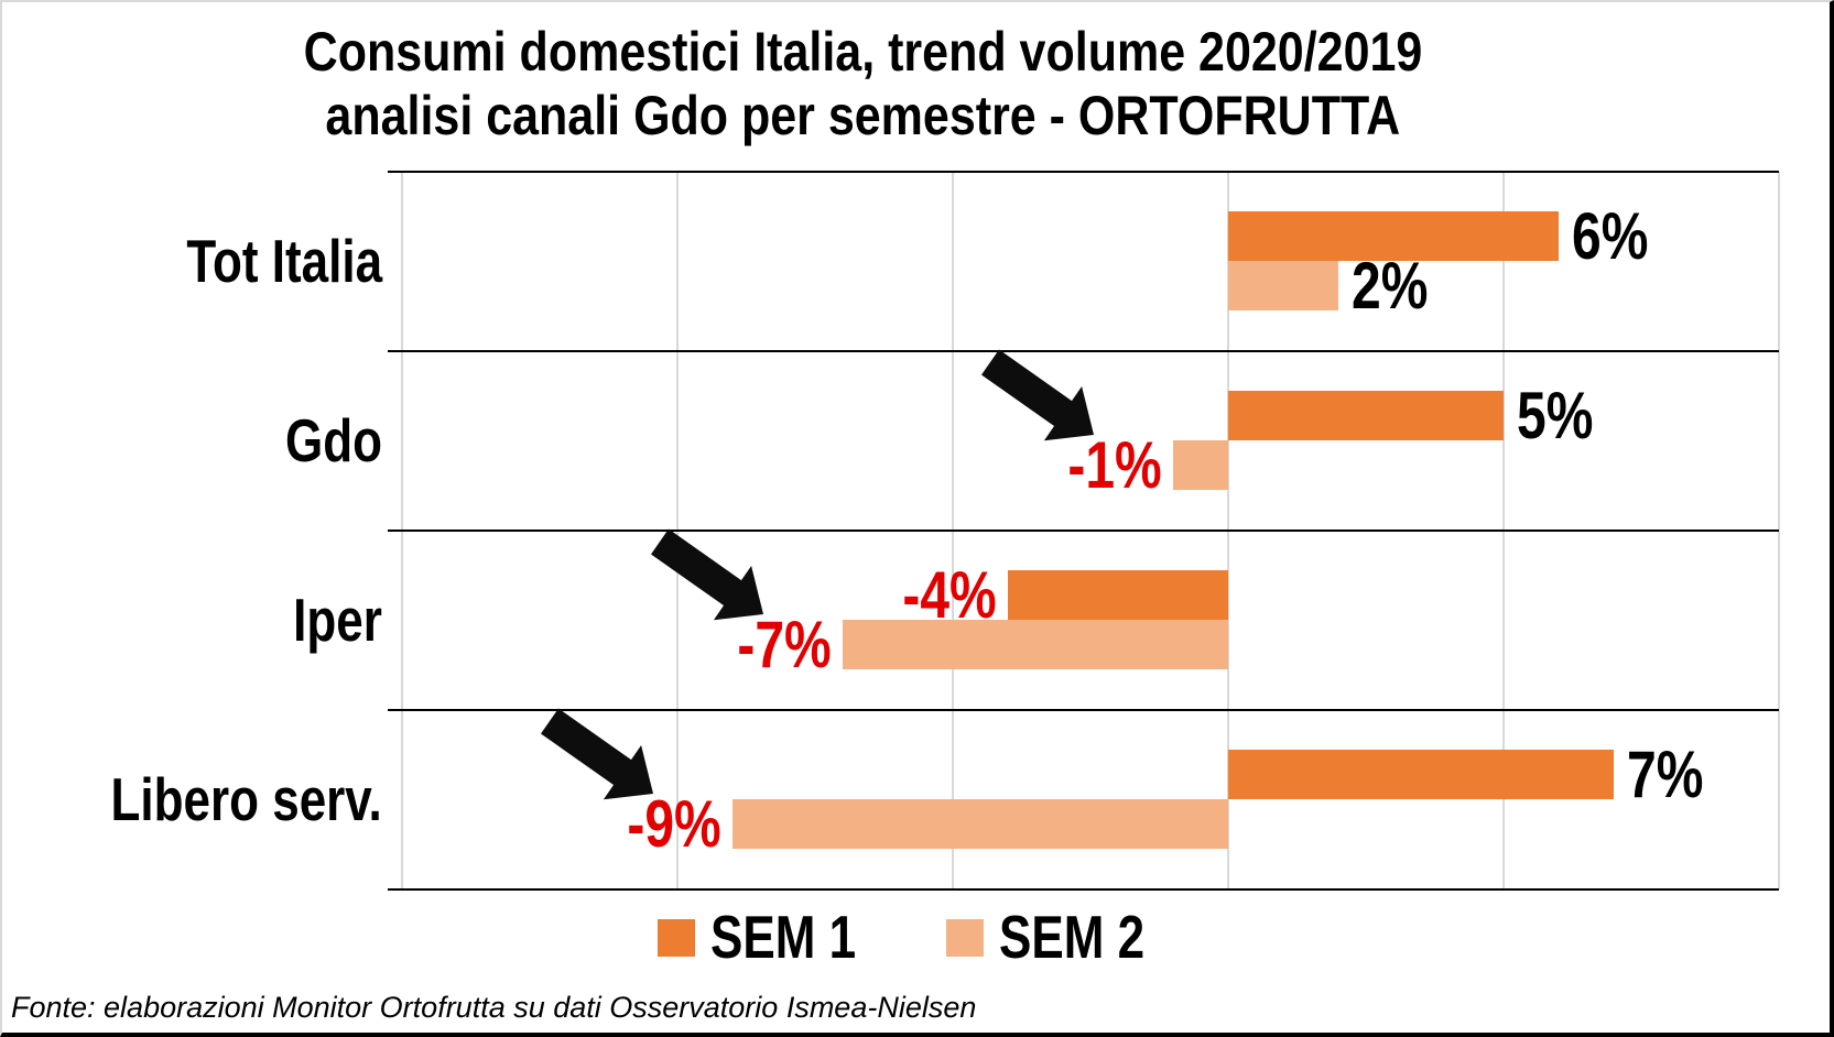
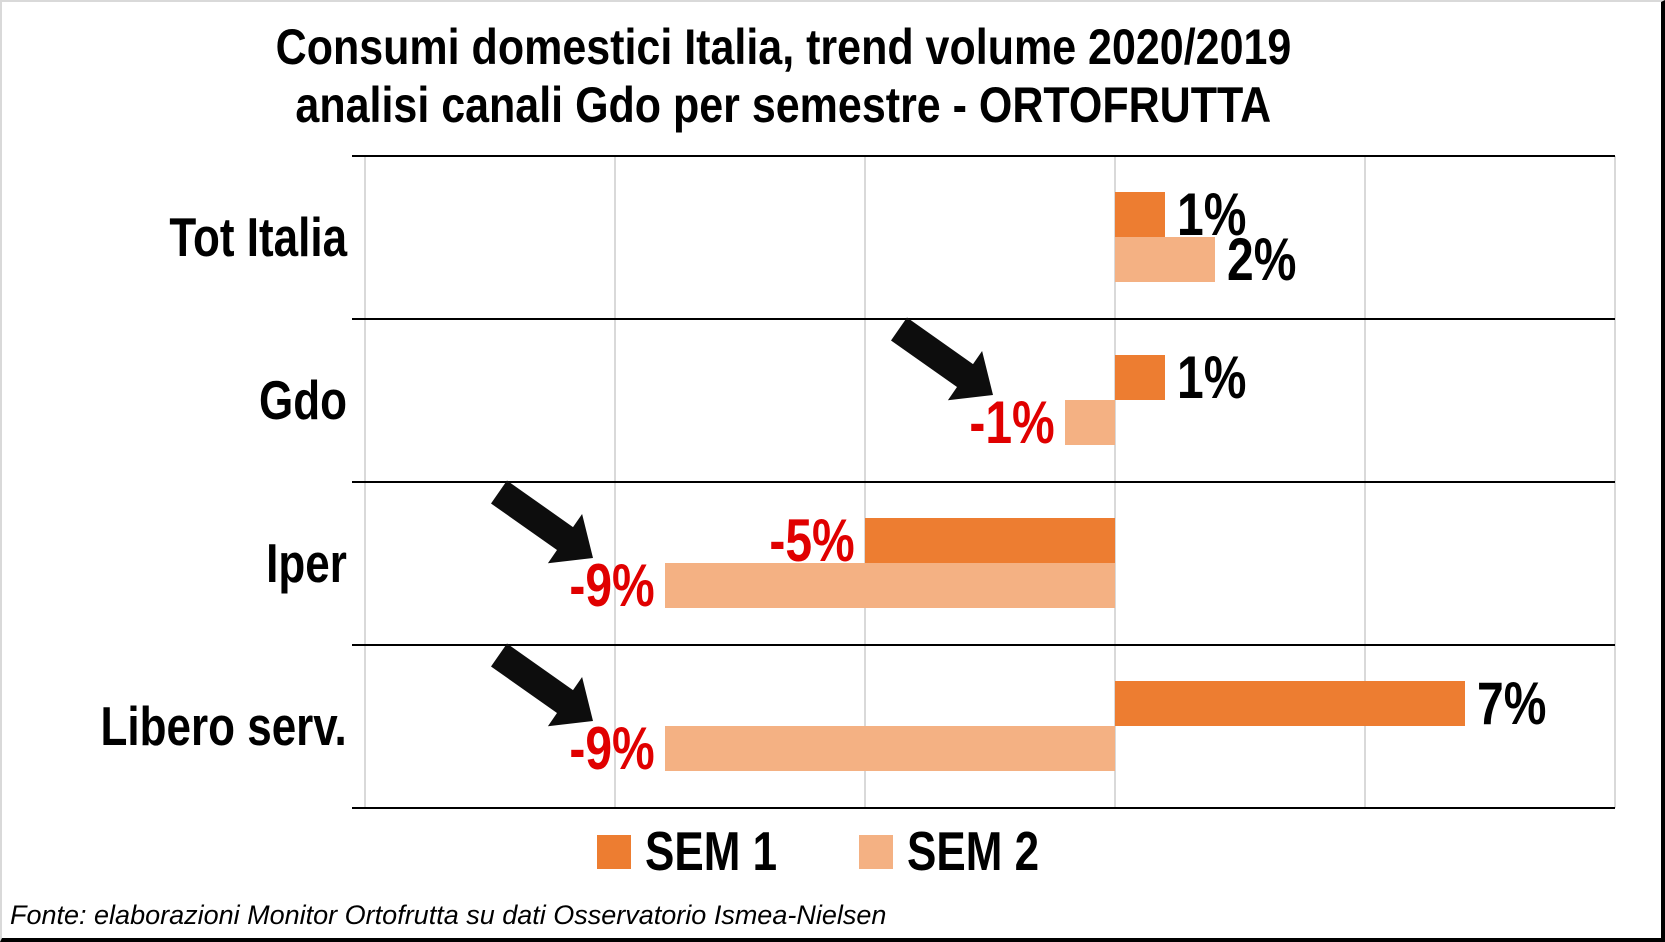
SEM 1/Tot Italia: 6% -> 1%
SEM 1/Gdo: 5% -> 1%
SEM 1/Iper: -4% -> -5%
SEM 2/Iper: -7% -> -9%
